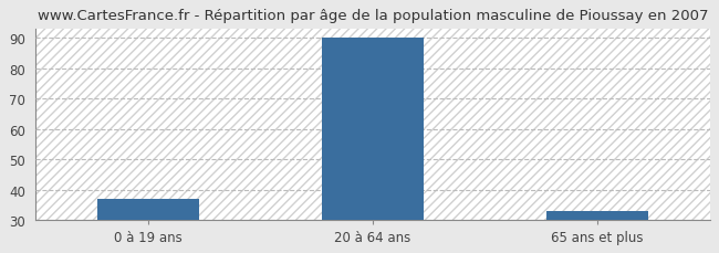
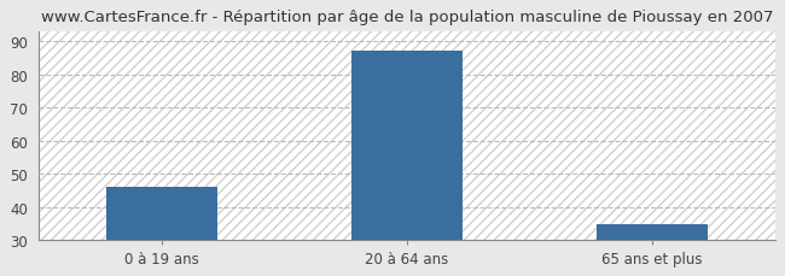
0 à 19 ans: 37 -> 46
20 à 64 ans: 90 -> 87
65 ans et plus: 33 -> 35
